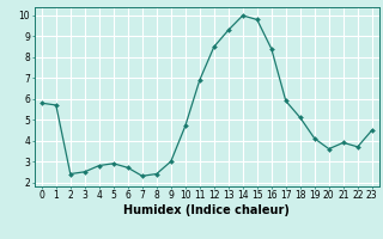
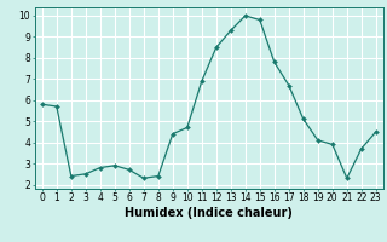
9: 3.0 -> 4.4
16: 8.4 -> 7.8
17: 5.9 -> 6.7
20: 3.6 -> 3.9
21: 3.9 -> 2.3
